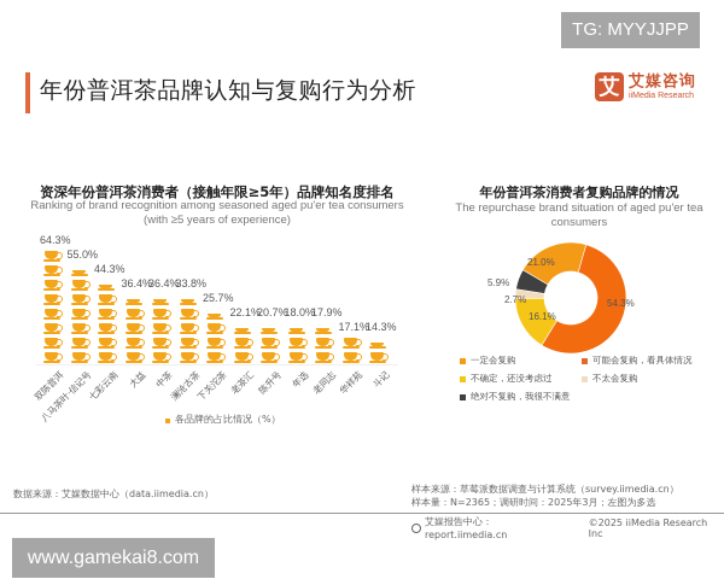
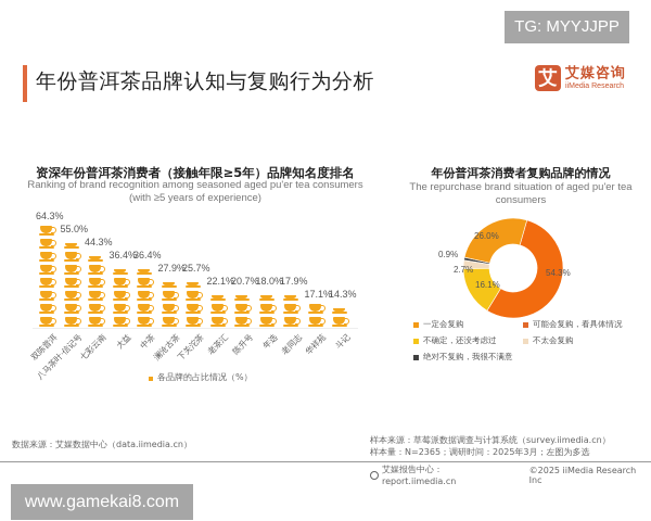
资深年份普洱茶消费者（接触年限≥5年）品牌知名度排名/澜沧古茶: 33.8% -> 27.9%
年份普洱茶消费者复购品牌的情况/绝对不复购，我很不满意: 5.9% -> 0.9%
年份普洱茶消费者复购品牌的情况/一定会复购: 21.0% -> 26.0%
